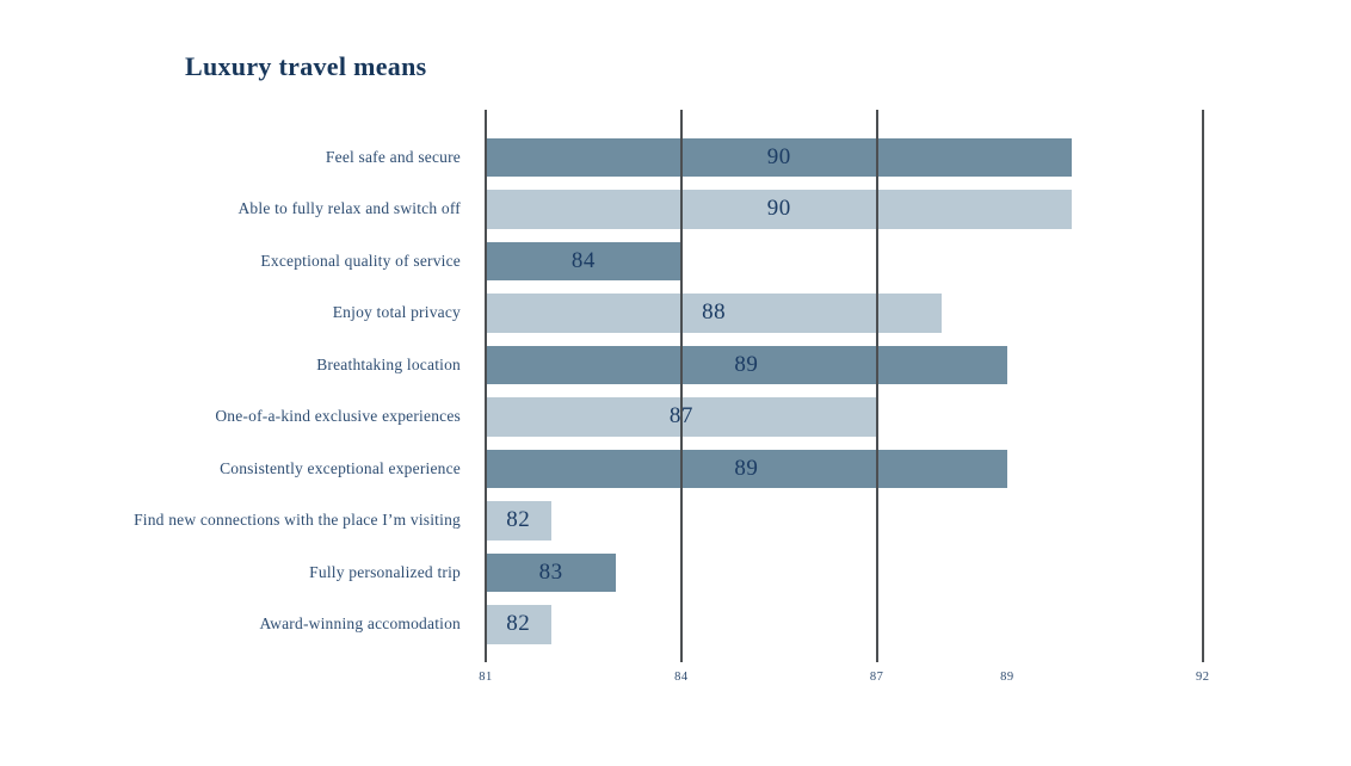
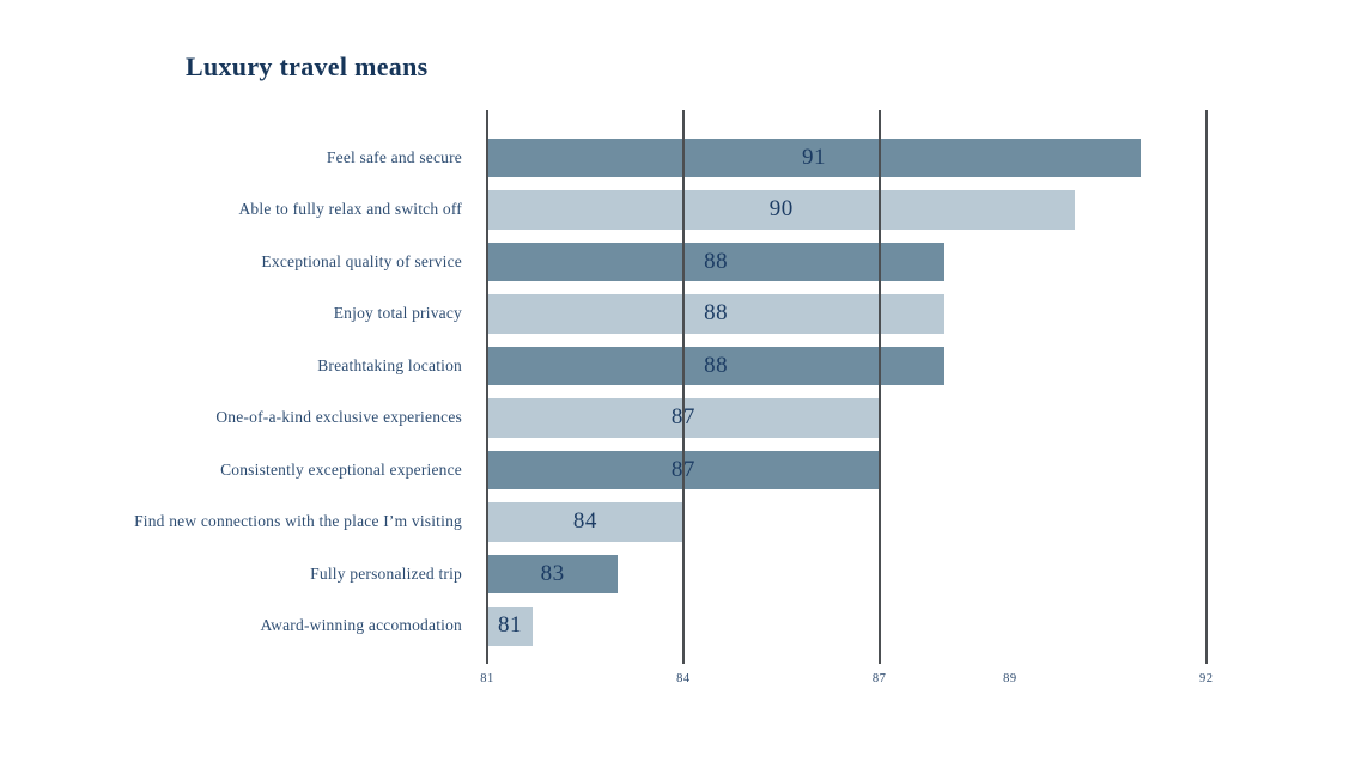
Feel safe and secure: 90 -> 91
Exceptional quality of service: 84 -> 88
Breathtaking location: 89 -> 88
Consistently exceptional experience: 89 -> 87
Find new connections with the place I’m visiting: 82 -> 84
Award-winning accomodation: 82 -> 81
